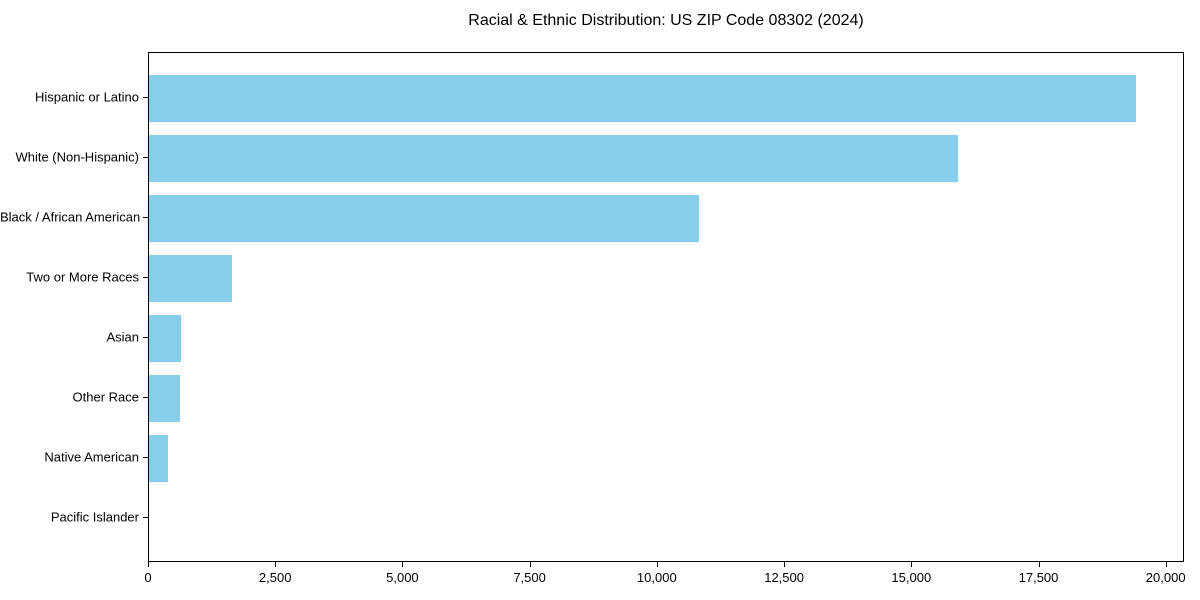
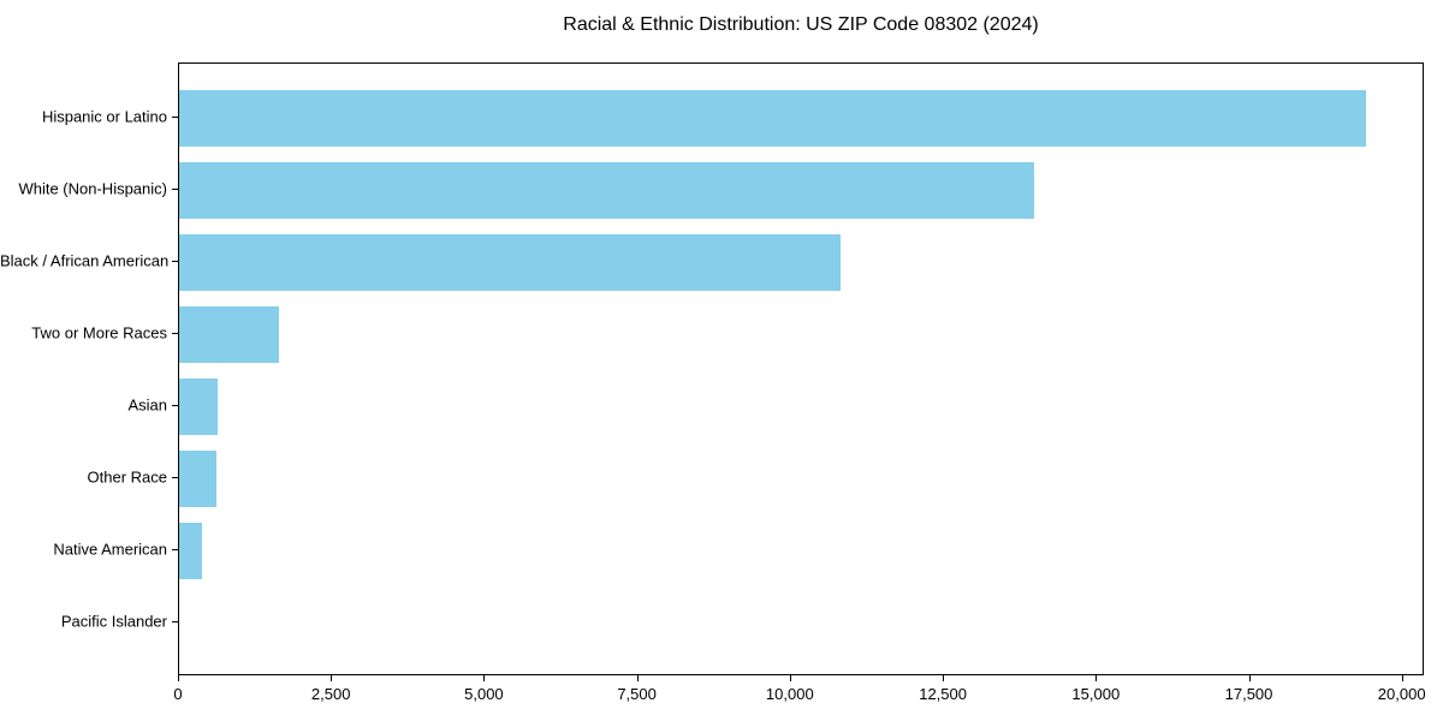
White (Non-Hispanic): 15900 -> 14000
